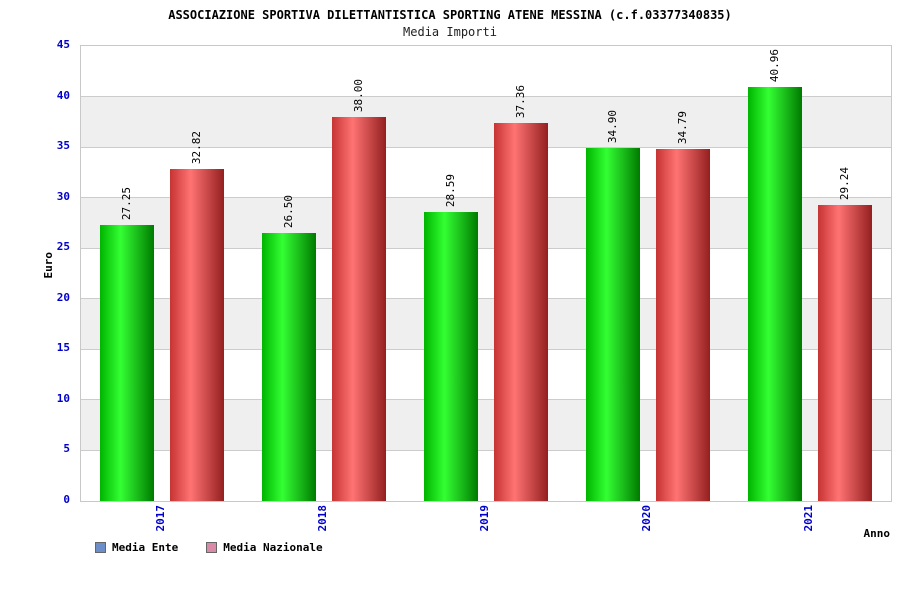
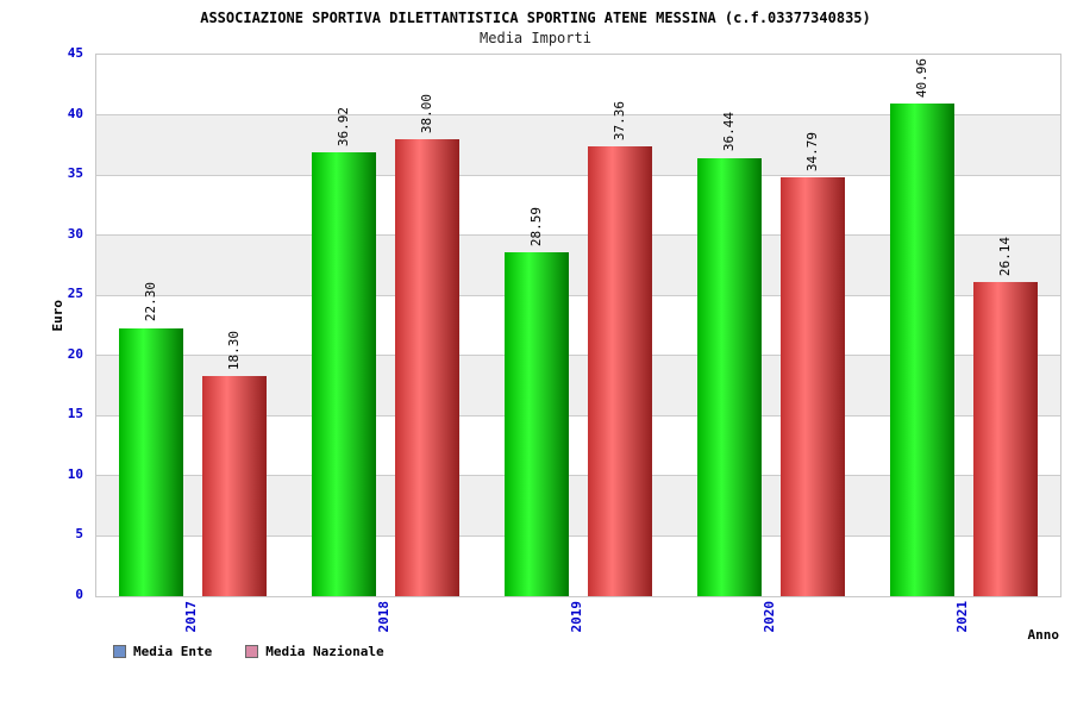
Media Ente/2017: 27.25 -> 22.30
Media Nazionale/2017: 32.82 -> 18.30
Media Ente/2018: 26.50 -> 36.92
Media Ente/2020: 34.90 -> 36.44
Media Nazionale/2021: 29.24 -> 26.14
